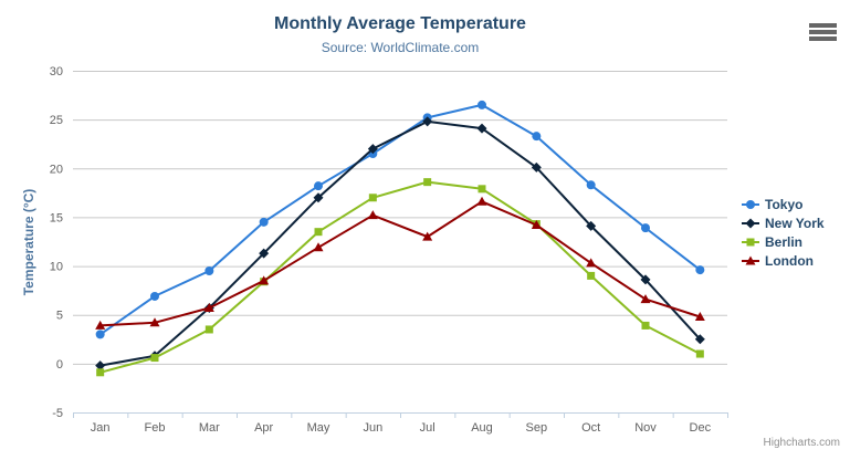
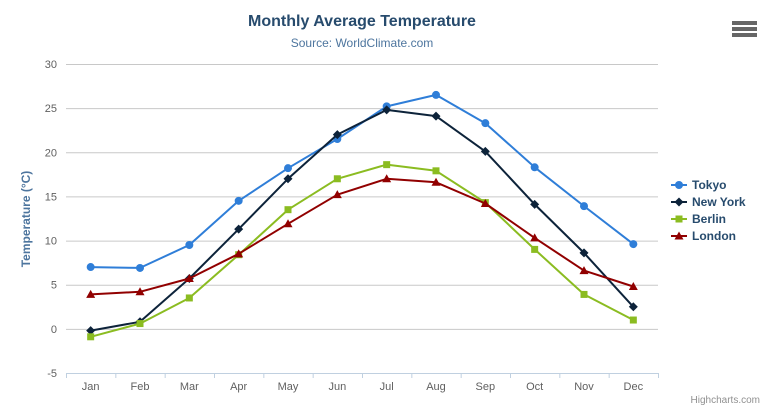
Tokyo/Jan: 3 -> 7
London/Jul: 13 -> 17
